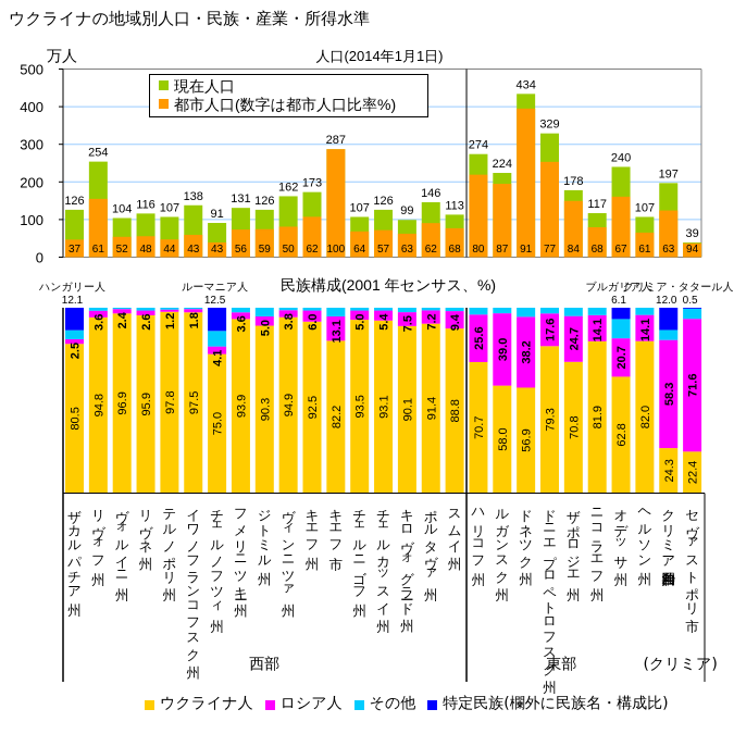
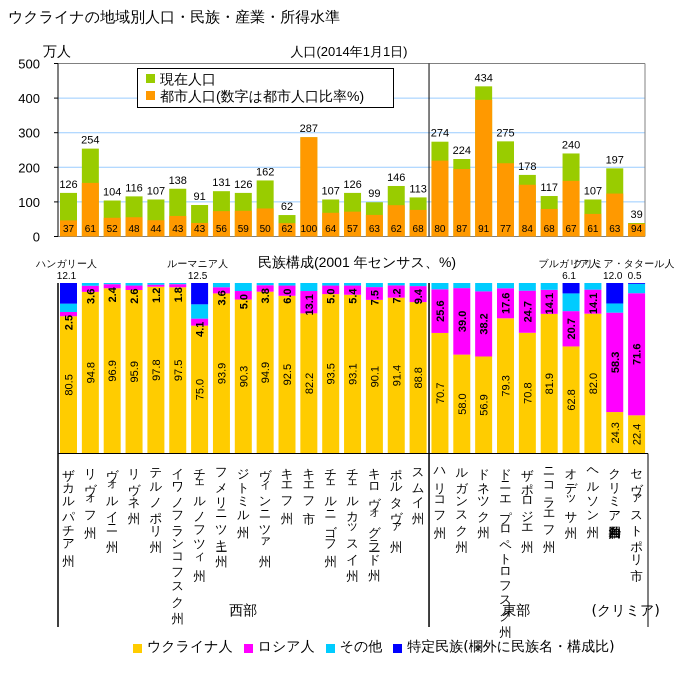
人口(2014年1月1日)/現在人口/キエフ州: 173 -> 62
人口(2014年1月1日)/現在人口/ドニエプロペトロフスク州: 329 -> 275
